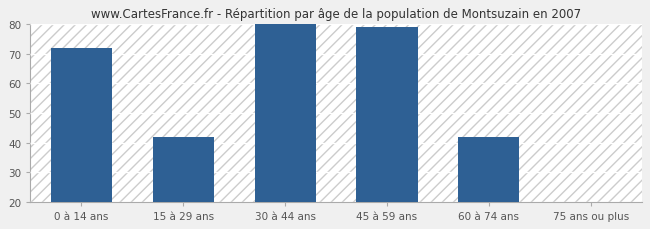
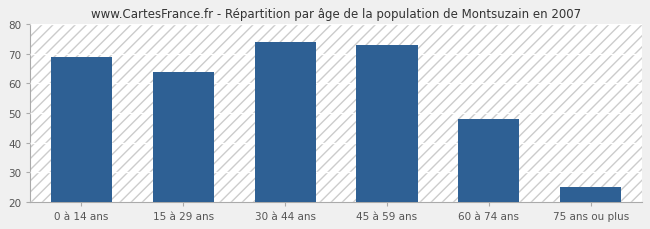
0 à 14 ans: 72 -> 69
15 à 29 ans: 42 -> 64
30 à 44 ans: 80 -> 74
45 à 59 ans: 79 -> 73
60 à 74 ans: 42 -> 48
75 ans ou plus: 20 -> 25
